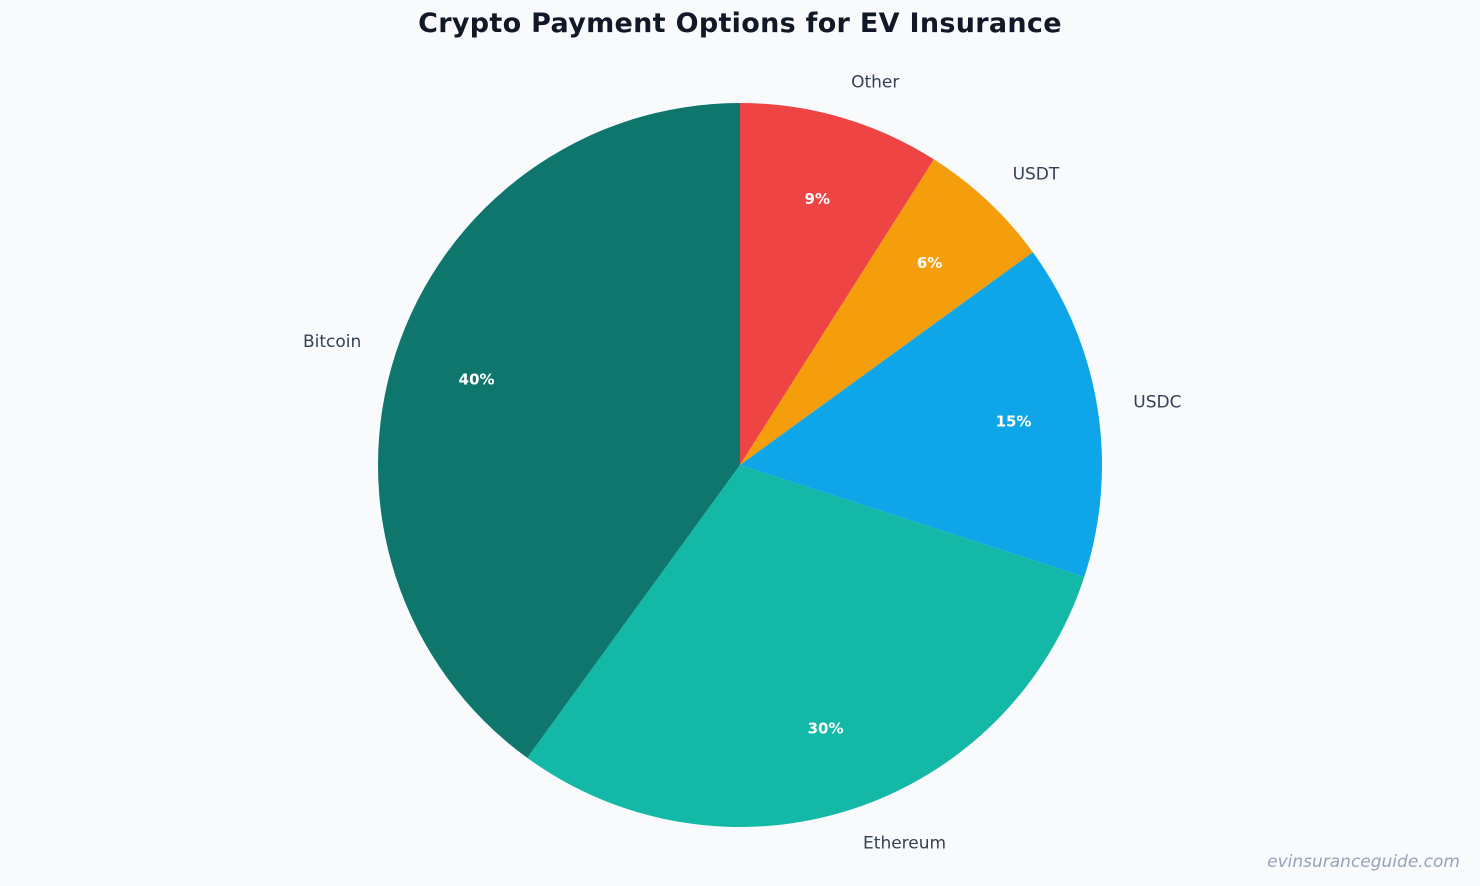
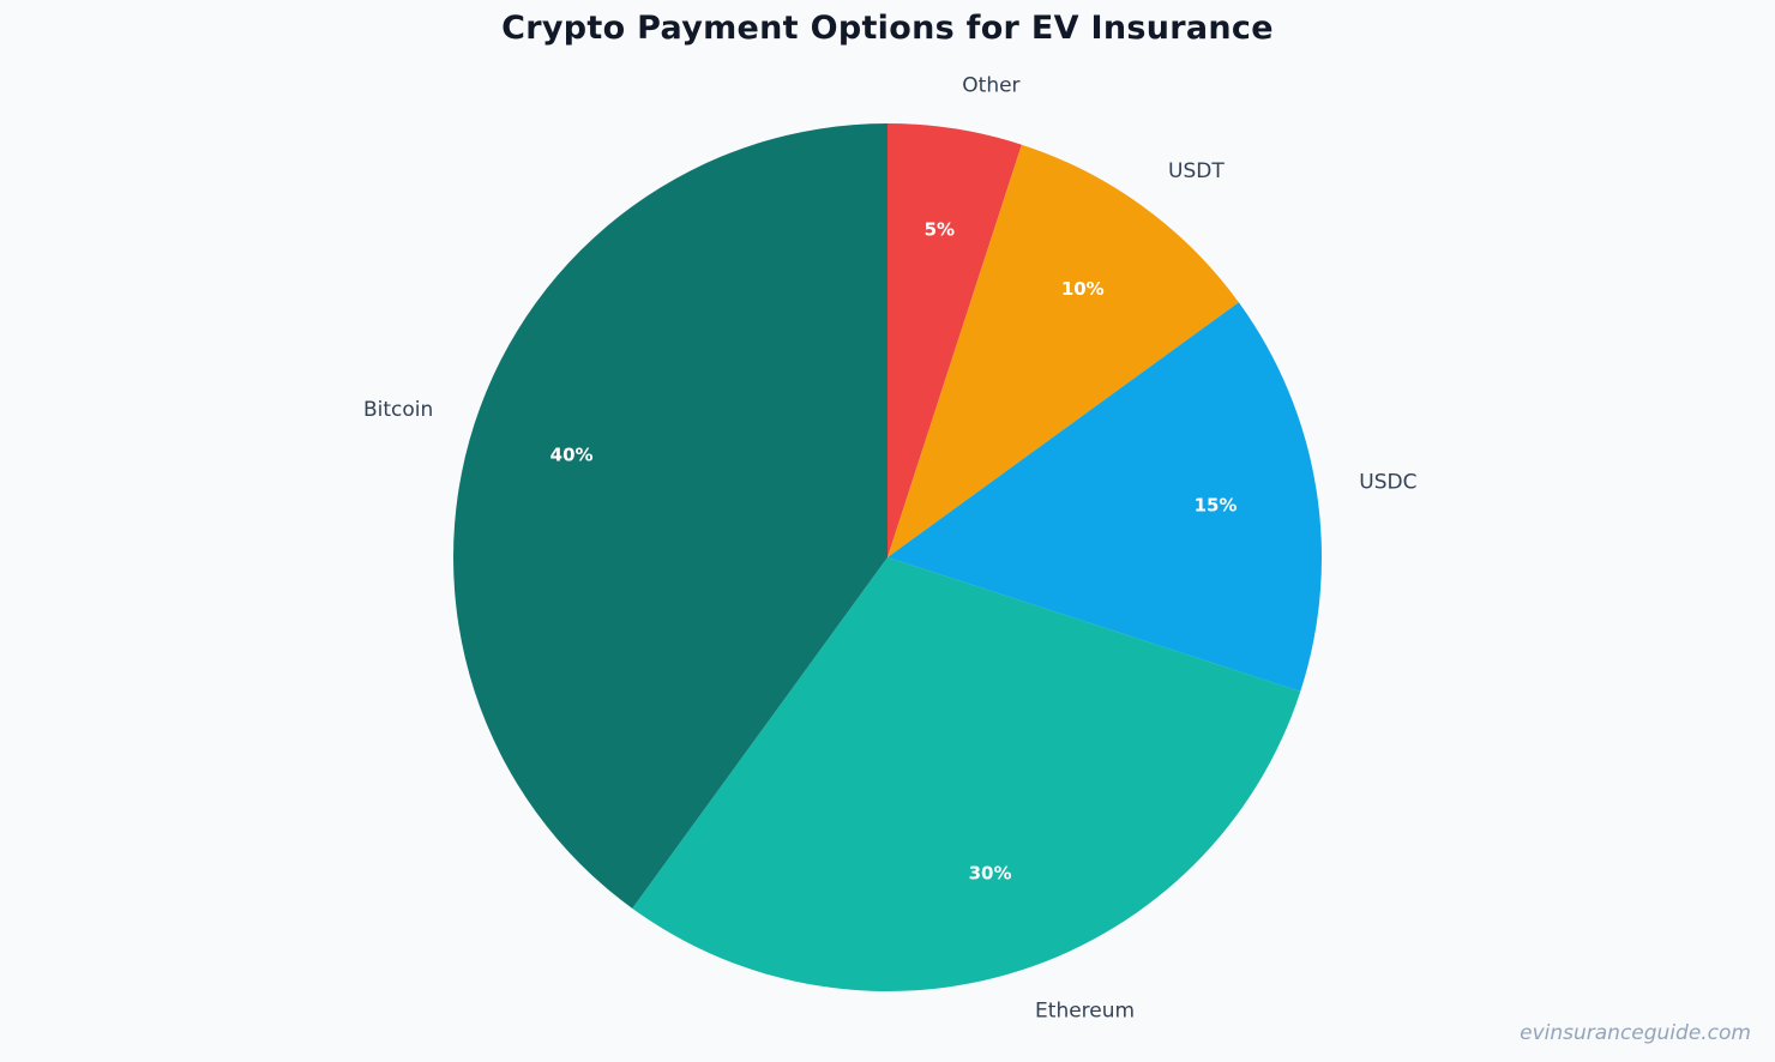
Other: 9% -> 5%
USDT: 6% -> 10%
